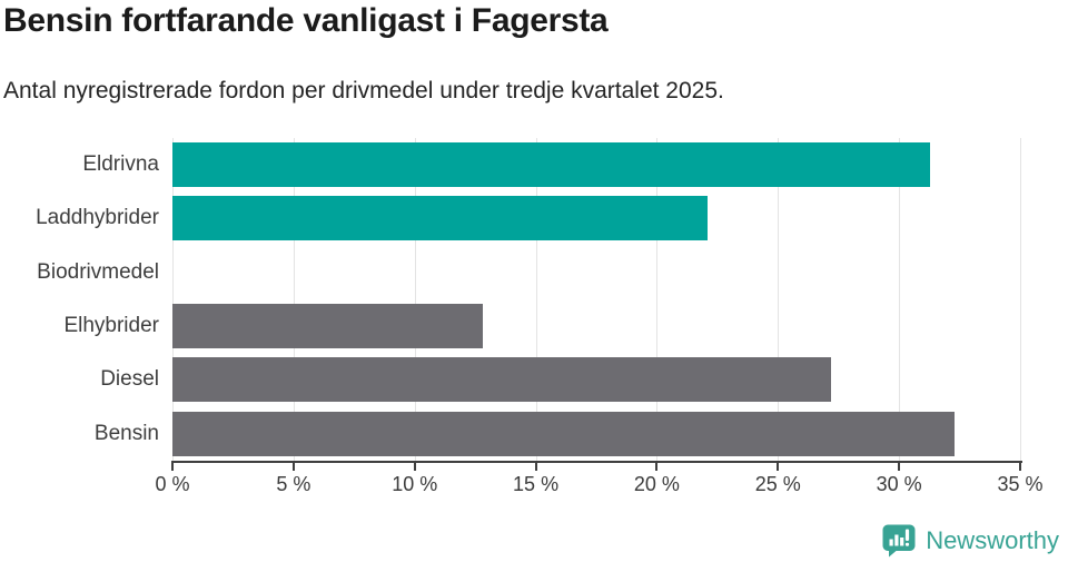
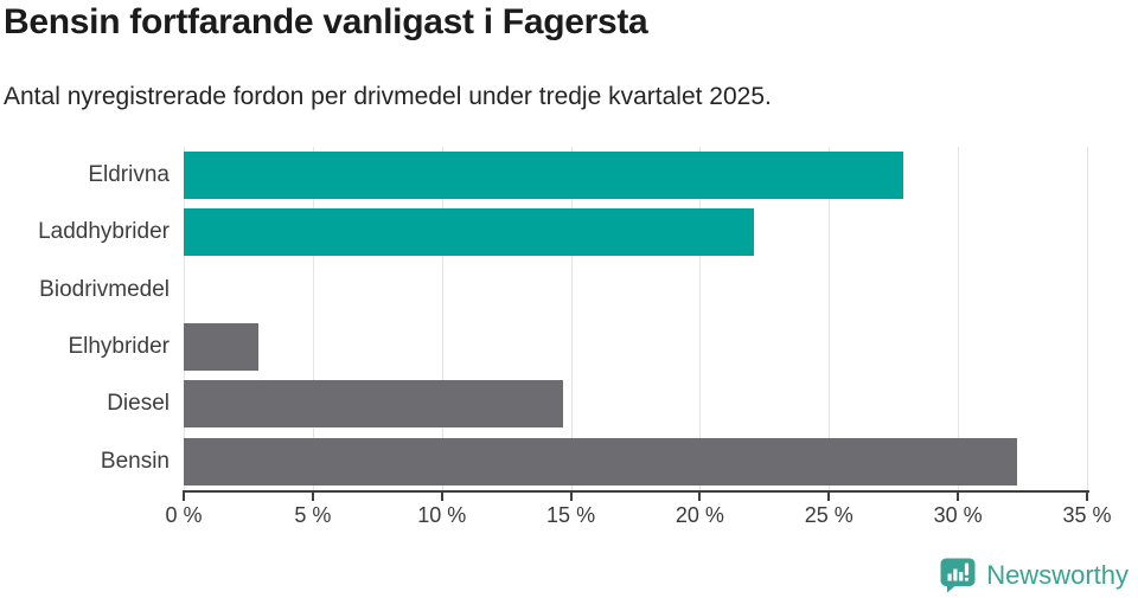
Eldrivna: 31.3% -> 27.9%
Elhybrider: 12.8% -> 2.9%
Diesel: 27.2% -> 14.7%
